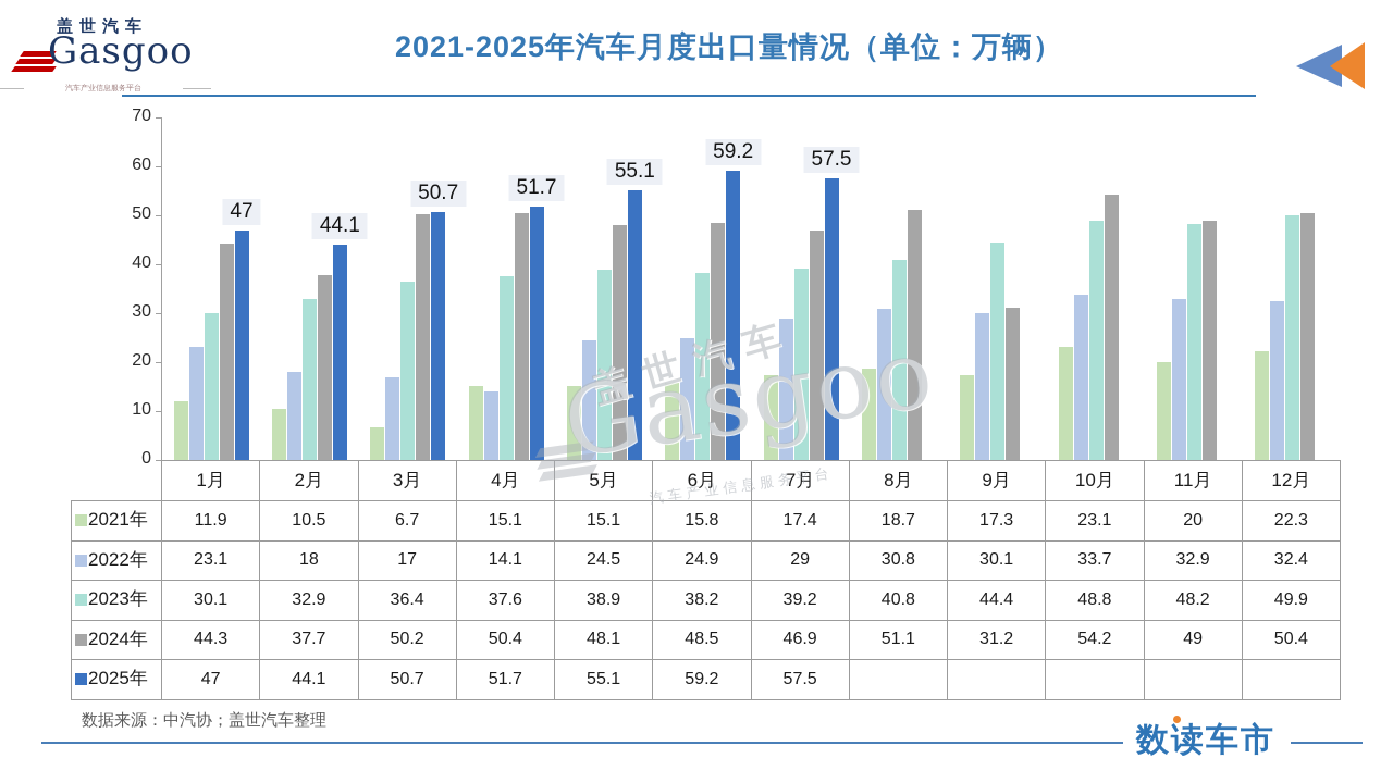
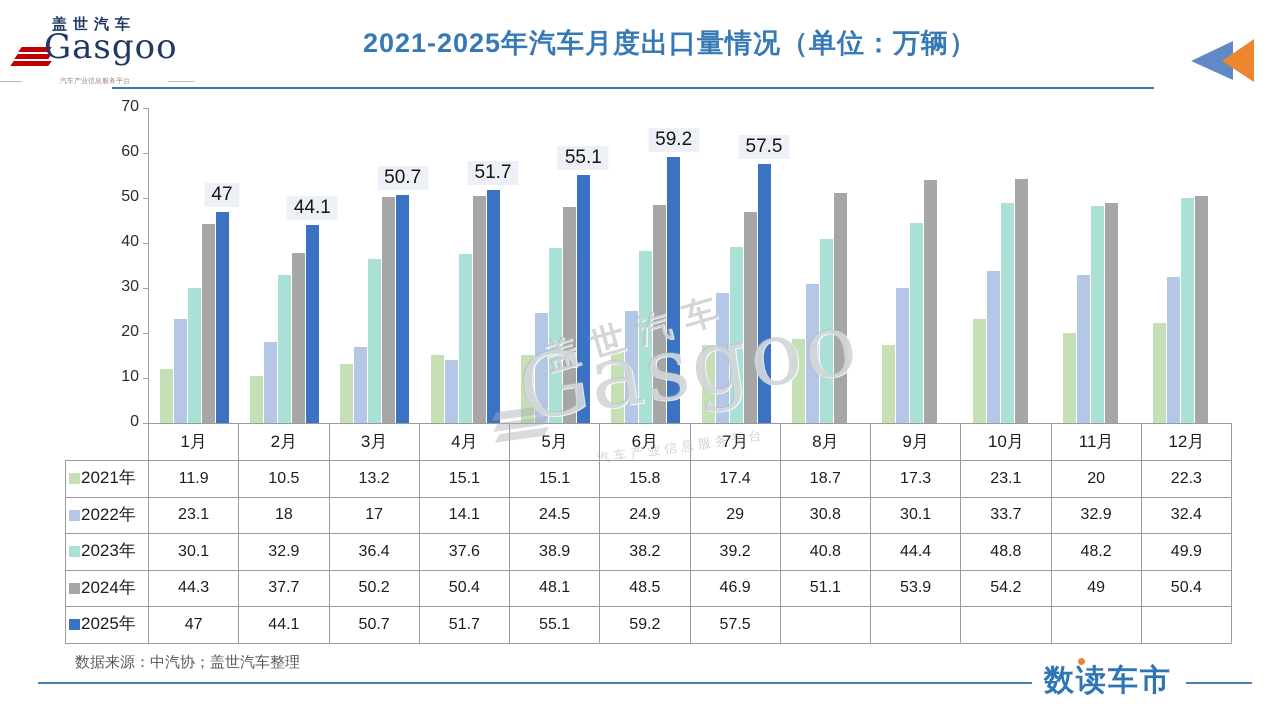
2021年/3月: 6.7 -> 13.2
2024年/9月: 31.2 -> 53.9
